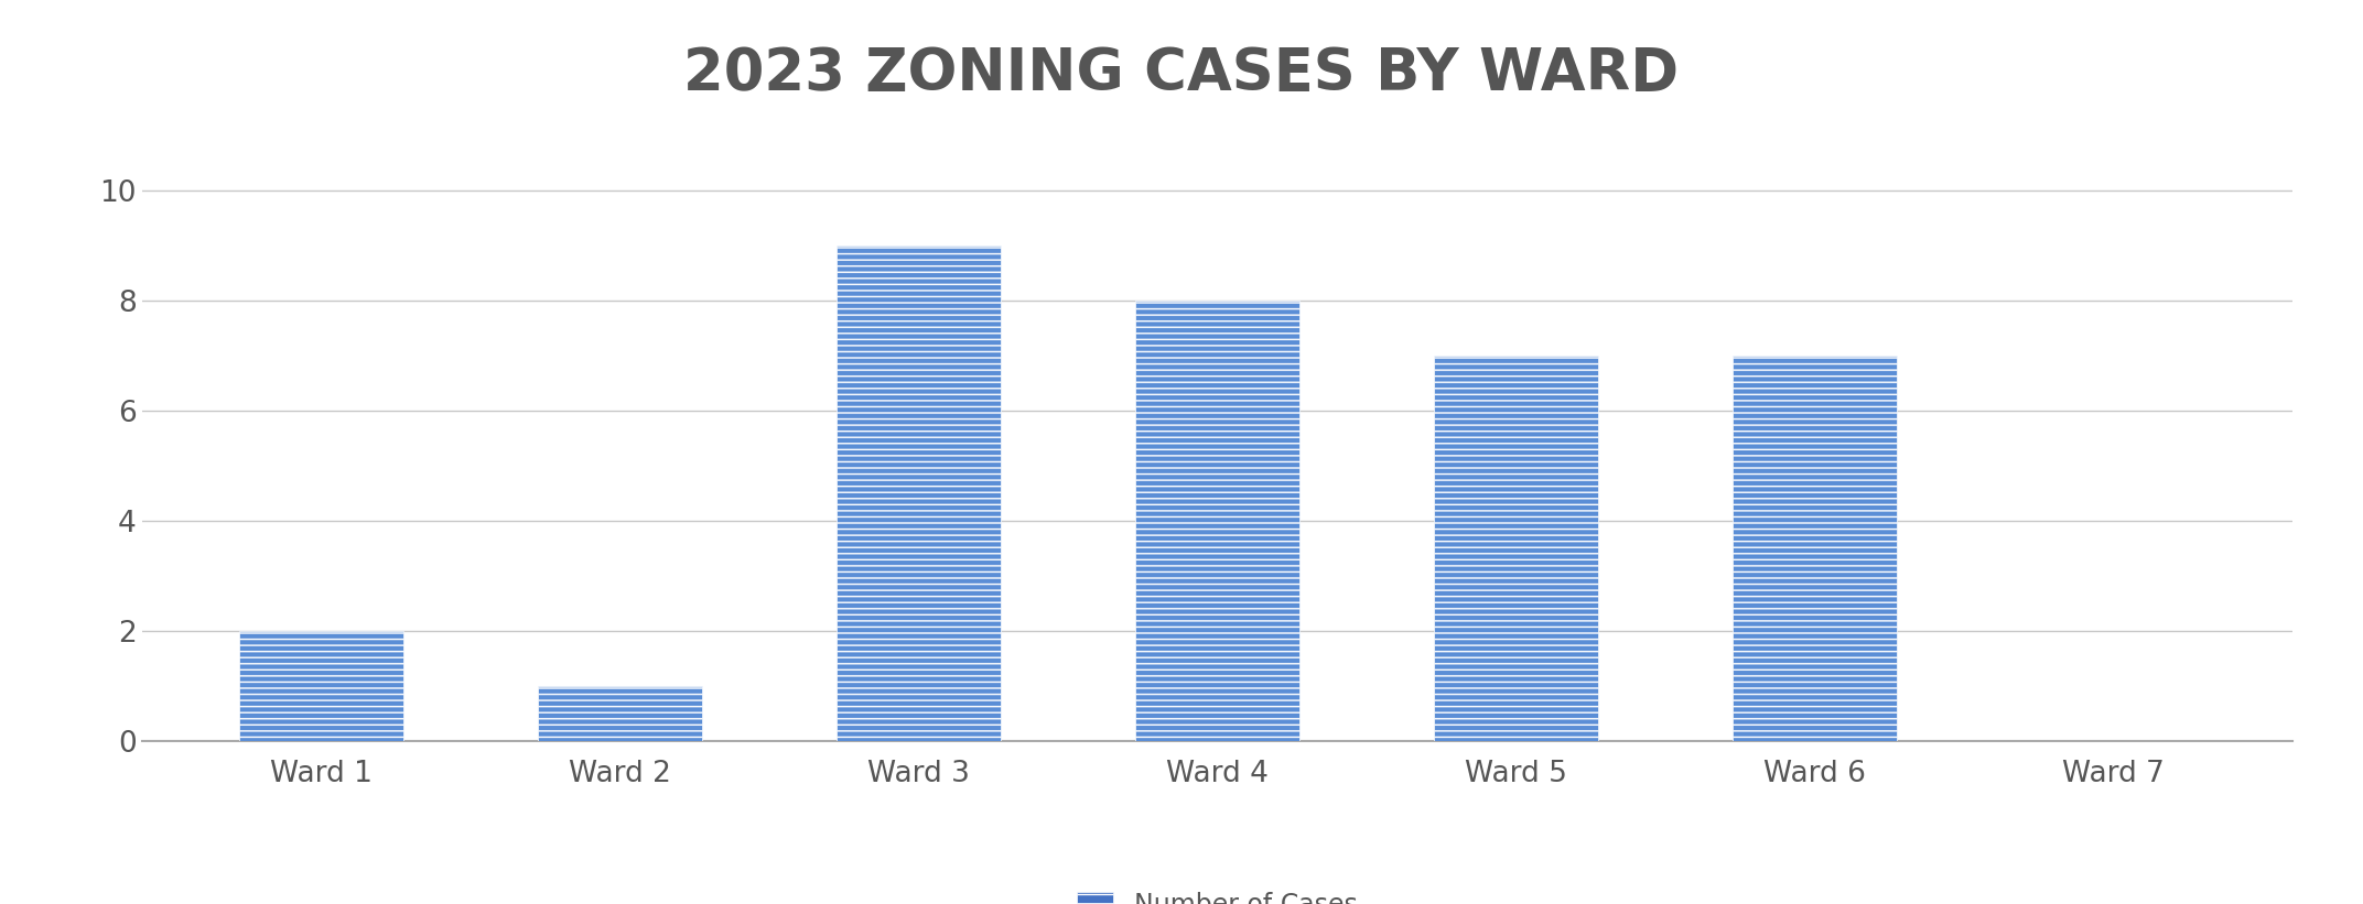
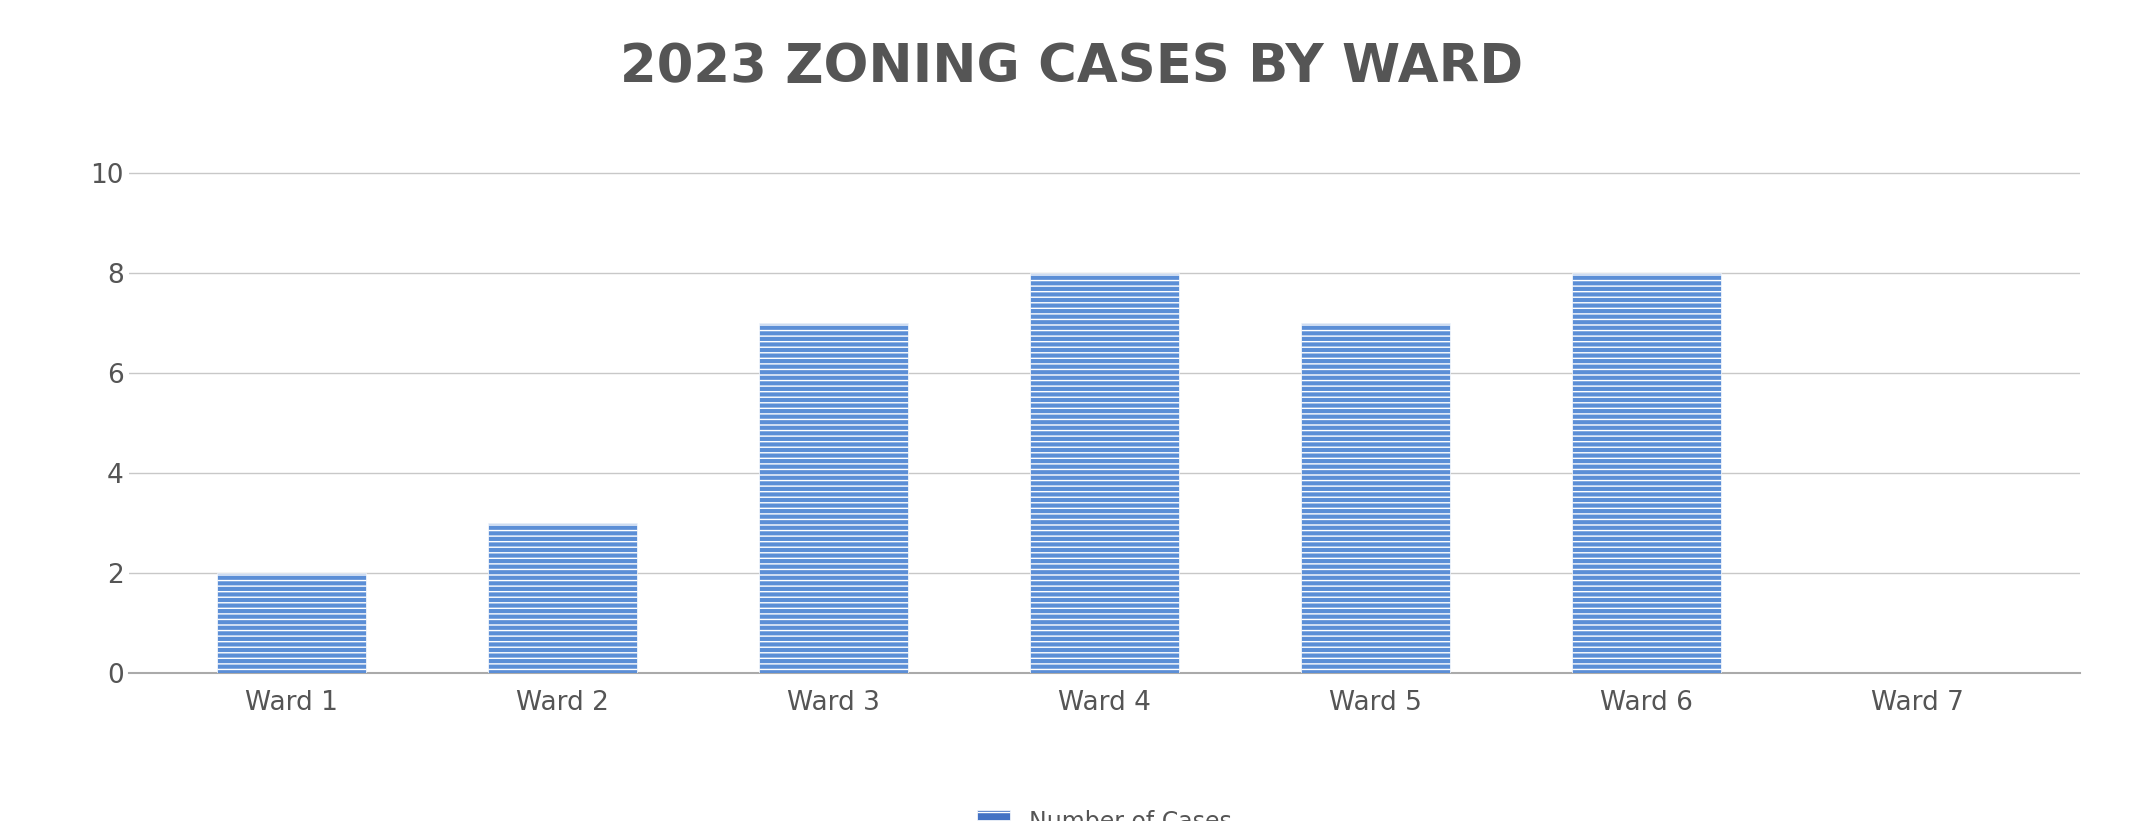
Ward 2: 1 -> 3
Ward 3: 9 -> 7
Ward 6: 7 -> 8
